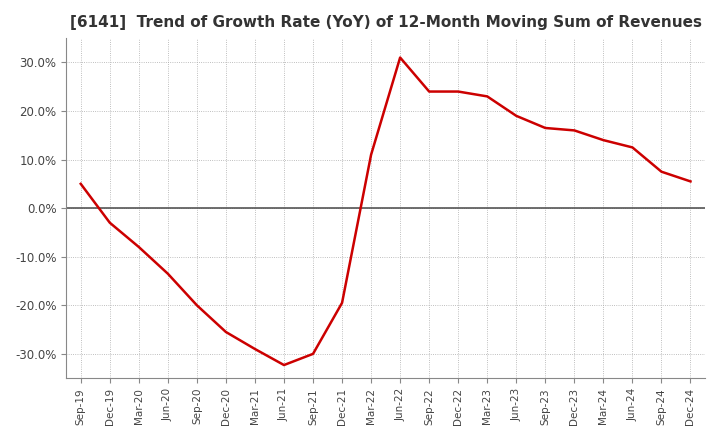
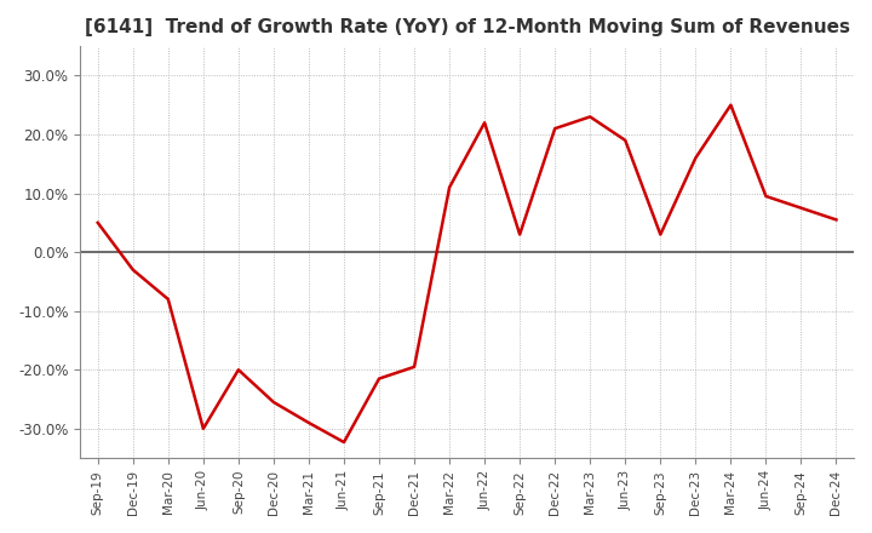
Jun-20: -13.5% -> -30.0%
Sep-21: -30.0% -> -21.5%
Jun-22: 31.0% -> 22.0%
Sep-22: 24.0% -> 3.0%
Dec-22: 24.0% -> 21.0%
Sep-23: 16.5% -> 3.0%
Mar-24: 14.0% -> 25.0%
Jun-24: 12.5% -> 9.5%
